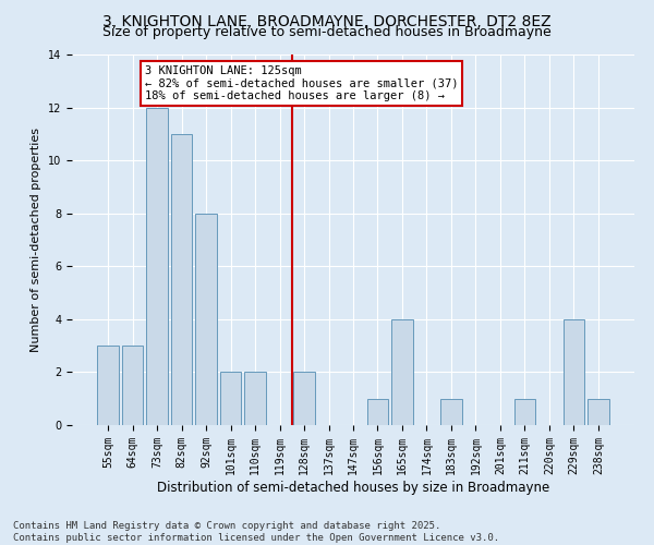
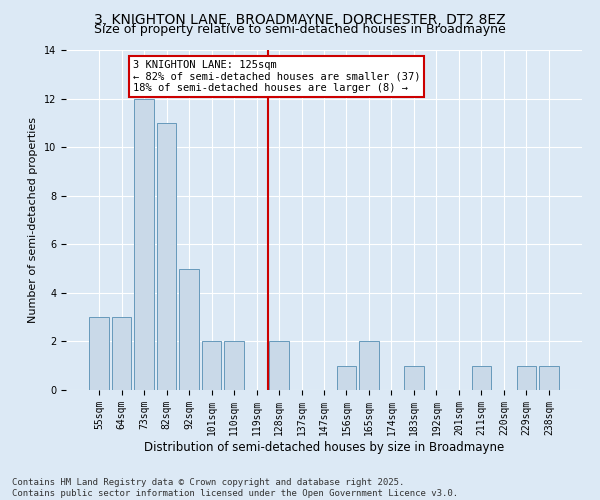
92sqm: 8 -> 5
165sqm: 4 -> 2
229sqm: 4 -> 1
